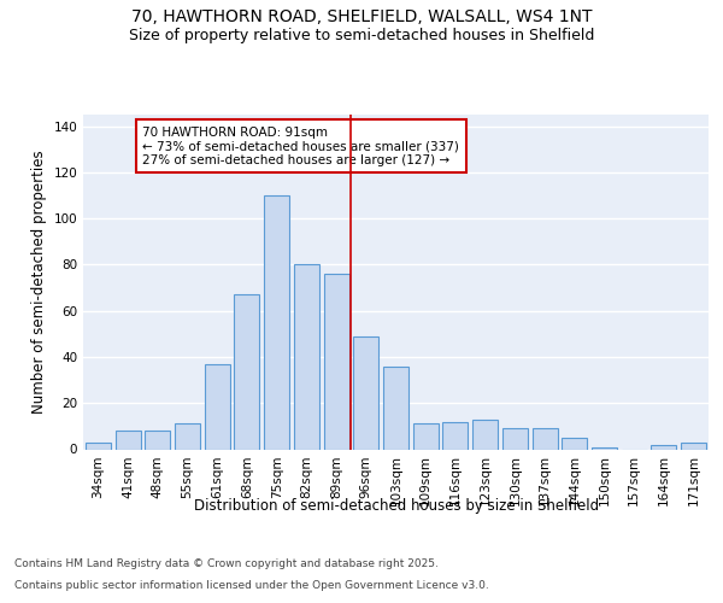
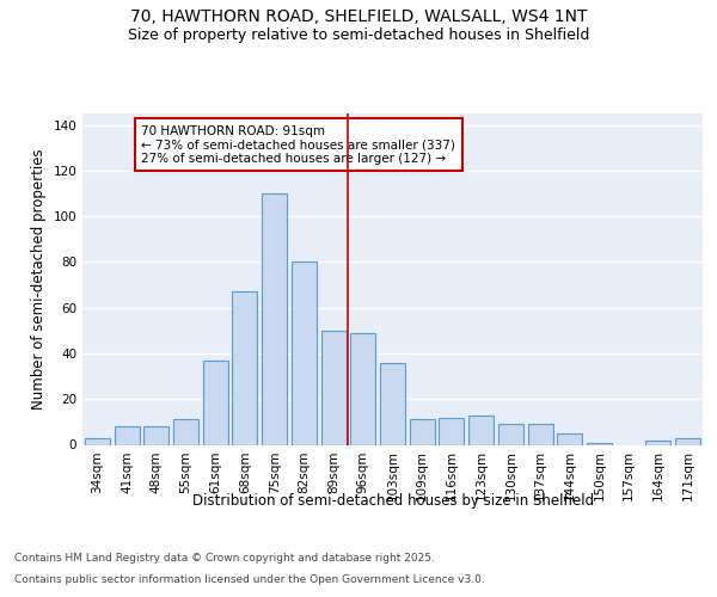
89sqm: 76 -> 50
